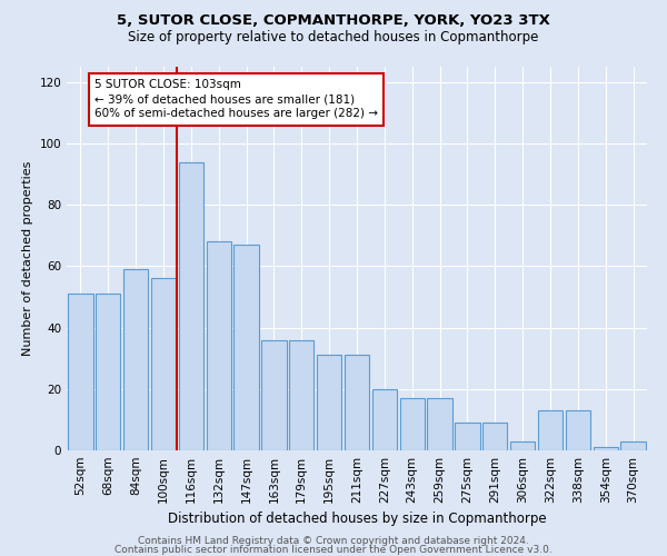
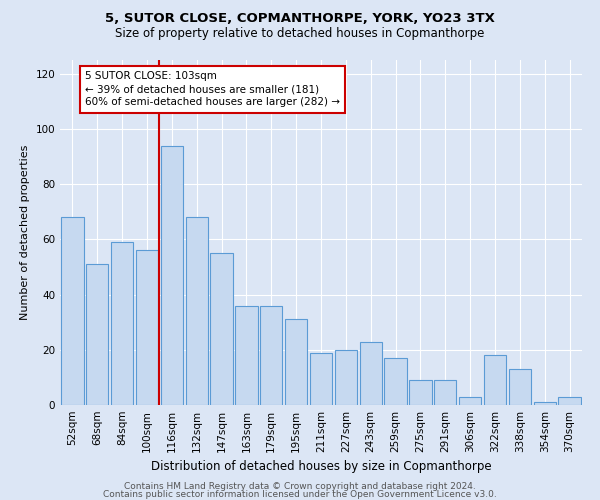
52sqm: 51 -> 68
147sqm: 67 -> 55
211sqm: 31 -> 19
243sqm: 17 -> 23
322sqm: 13 -> 18
